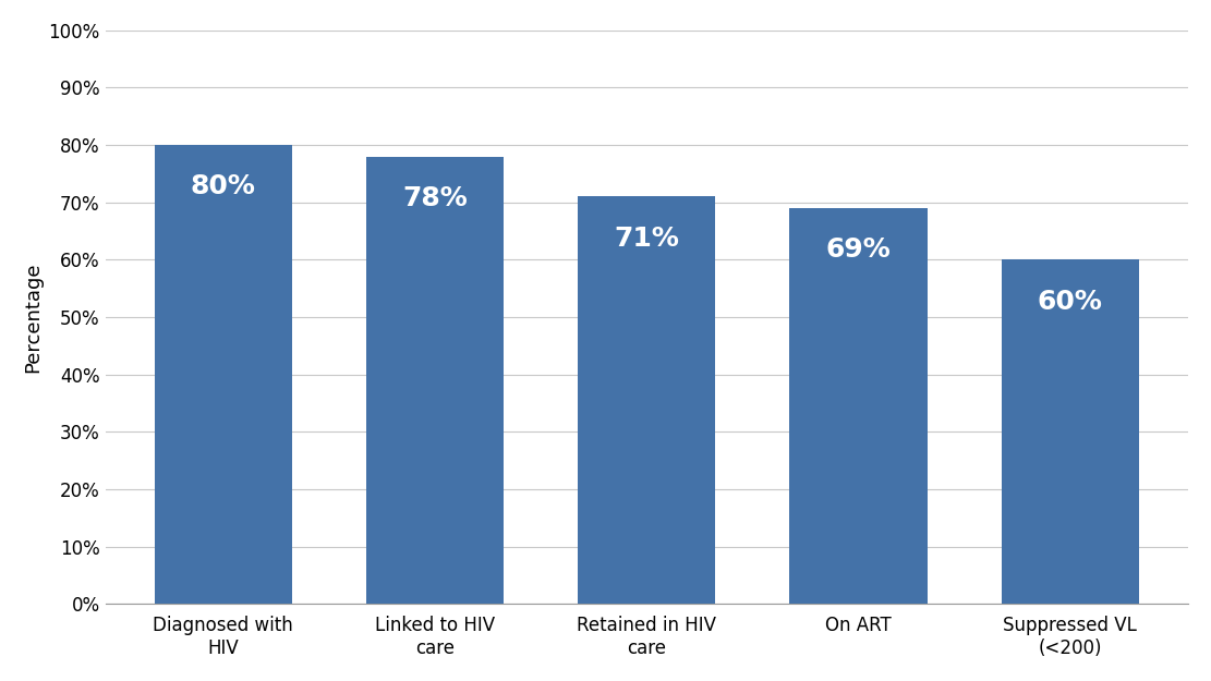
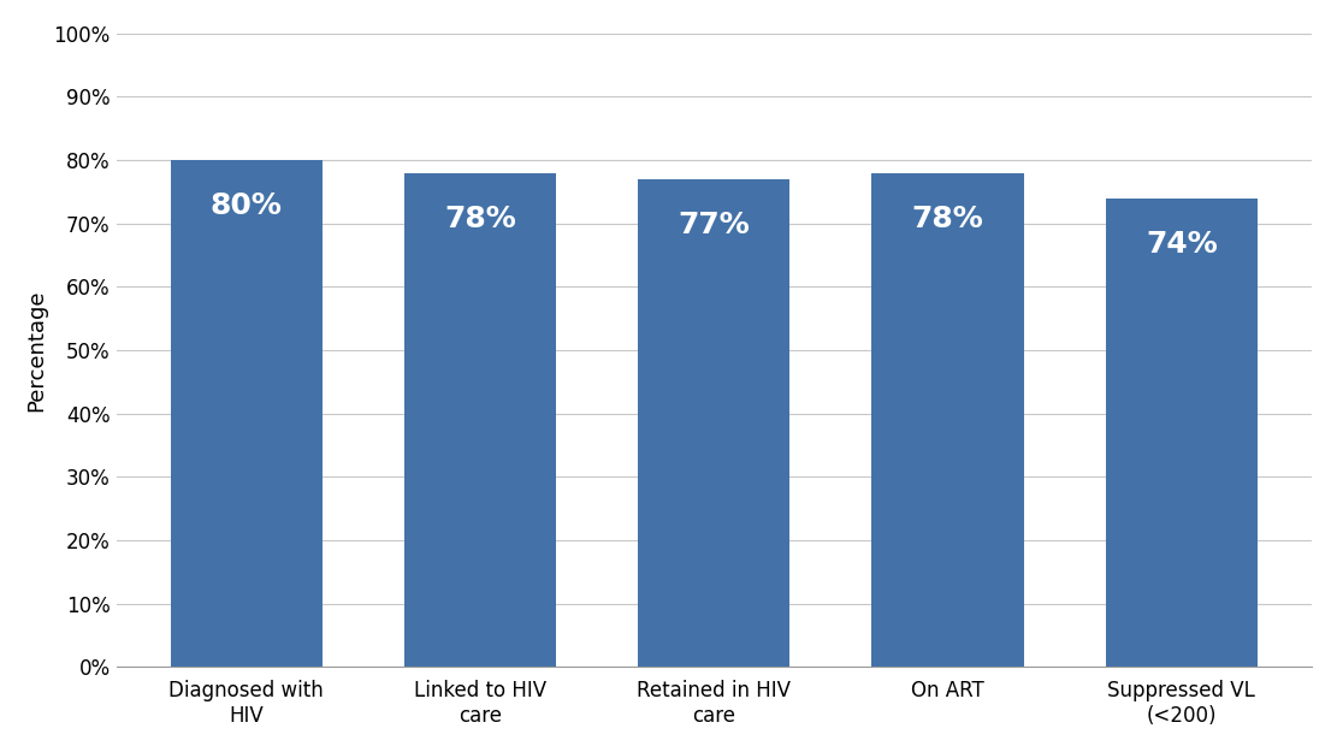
Retained in HIV care: 71% -> 77%
On ART: 69% -> 78%
Suppressed VL (<200): 60% -> 74%
